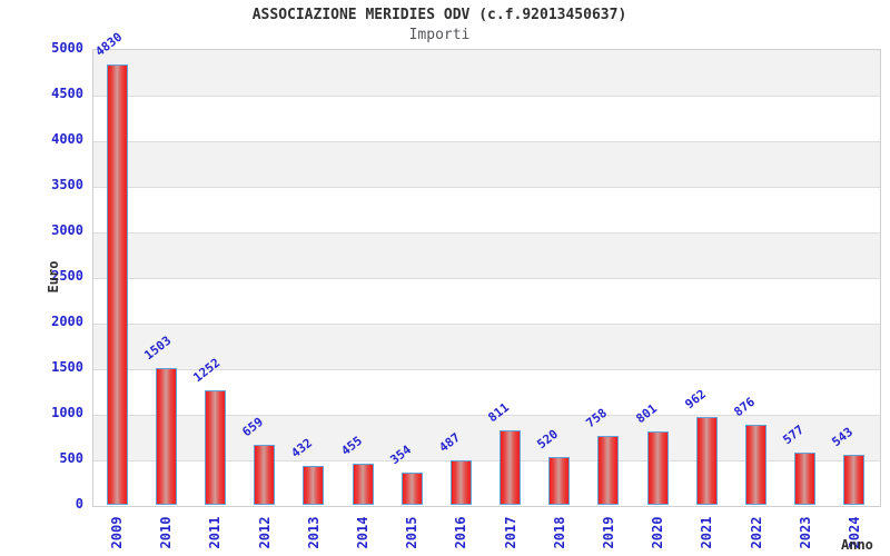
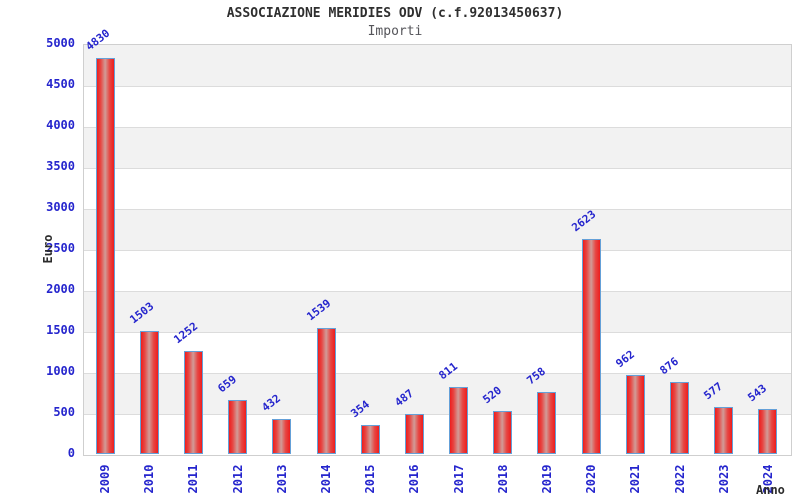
2014: 455 -> 1539
2020: 801 -> 2623
